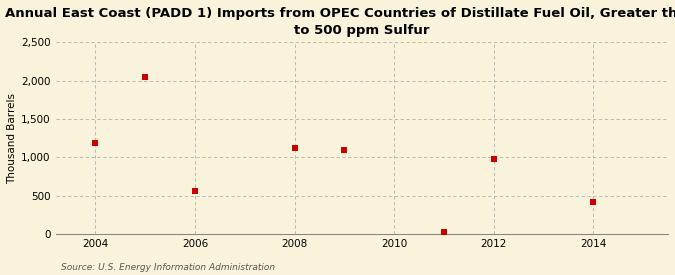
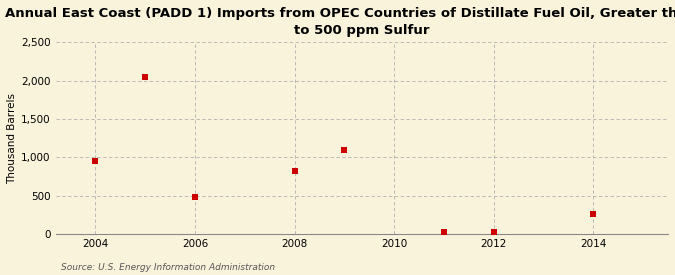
2004: 1,180 -> 950
2006: 560 -> 480
2008: 1,120 -> 820
2012: 980 -> 30
2014: 420 -> 260
